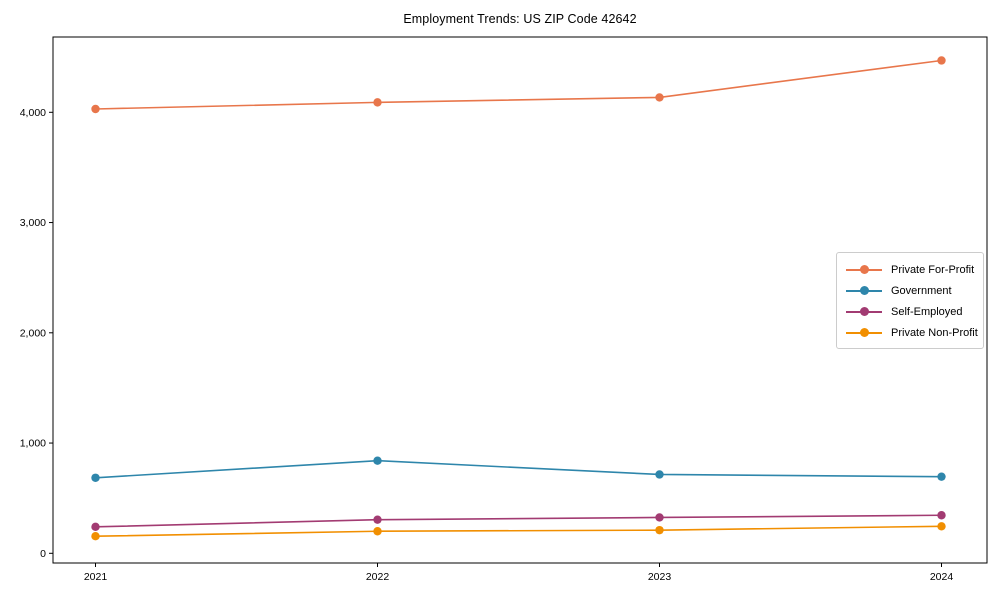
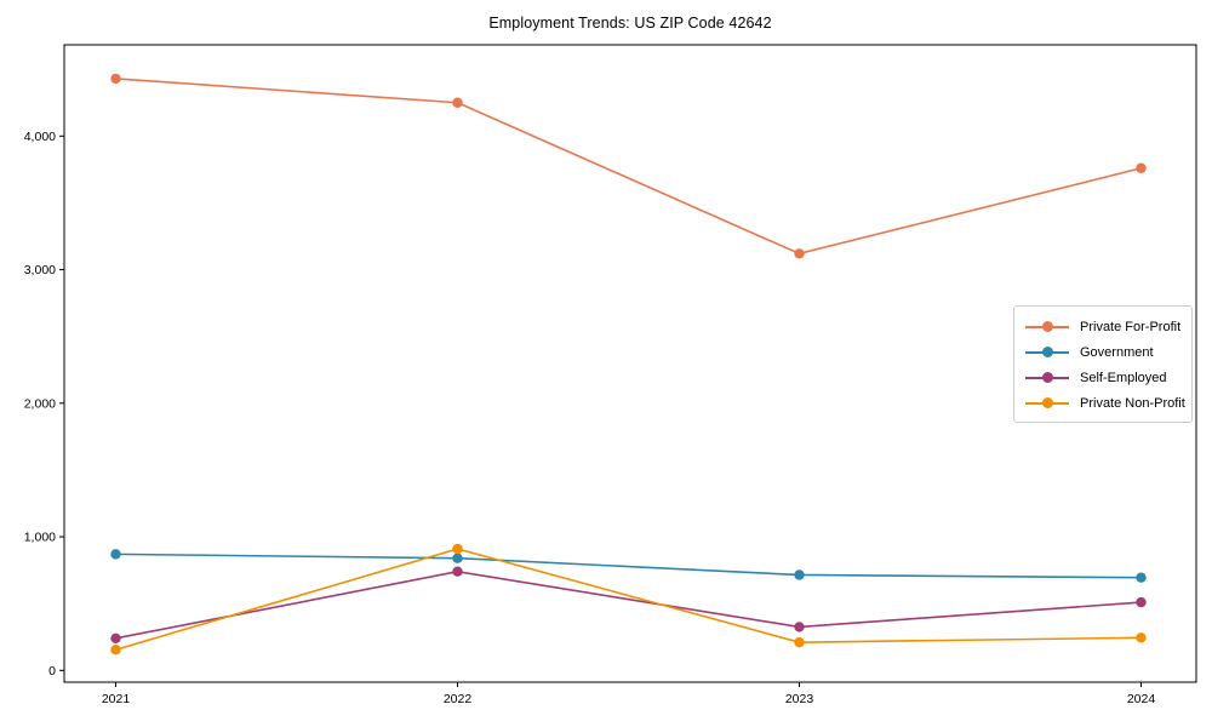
Private For-Profit/2021: 4030 -> 4430
Government/2021: 680 -> 870
Private For-Profit/2022: 4090 -> 4250
Self-Employed/2022: 300 -> 740
Private Non-Profit/2022: 200 -> 910
Private For-Profit/2023: 4140 -> 3120
Private For-Profit/2024: 4470 -> 3760
Self-Employed/2024: 340 -> 510
